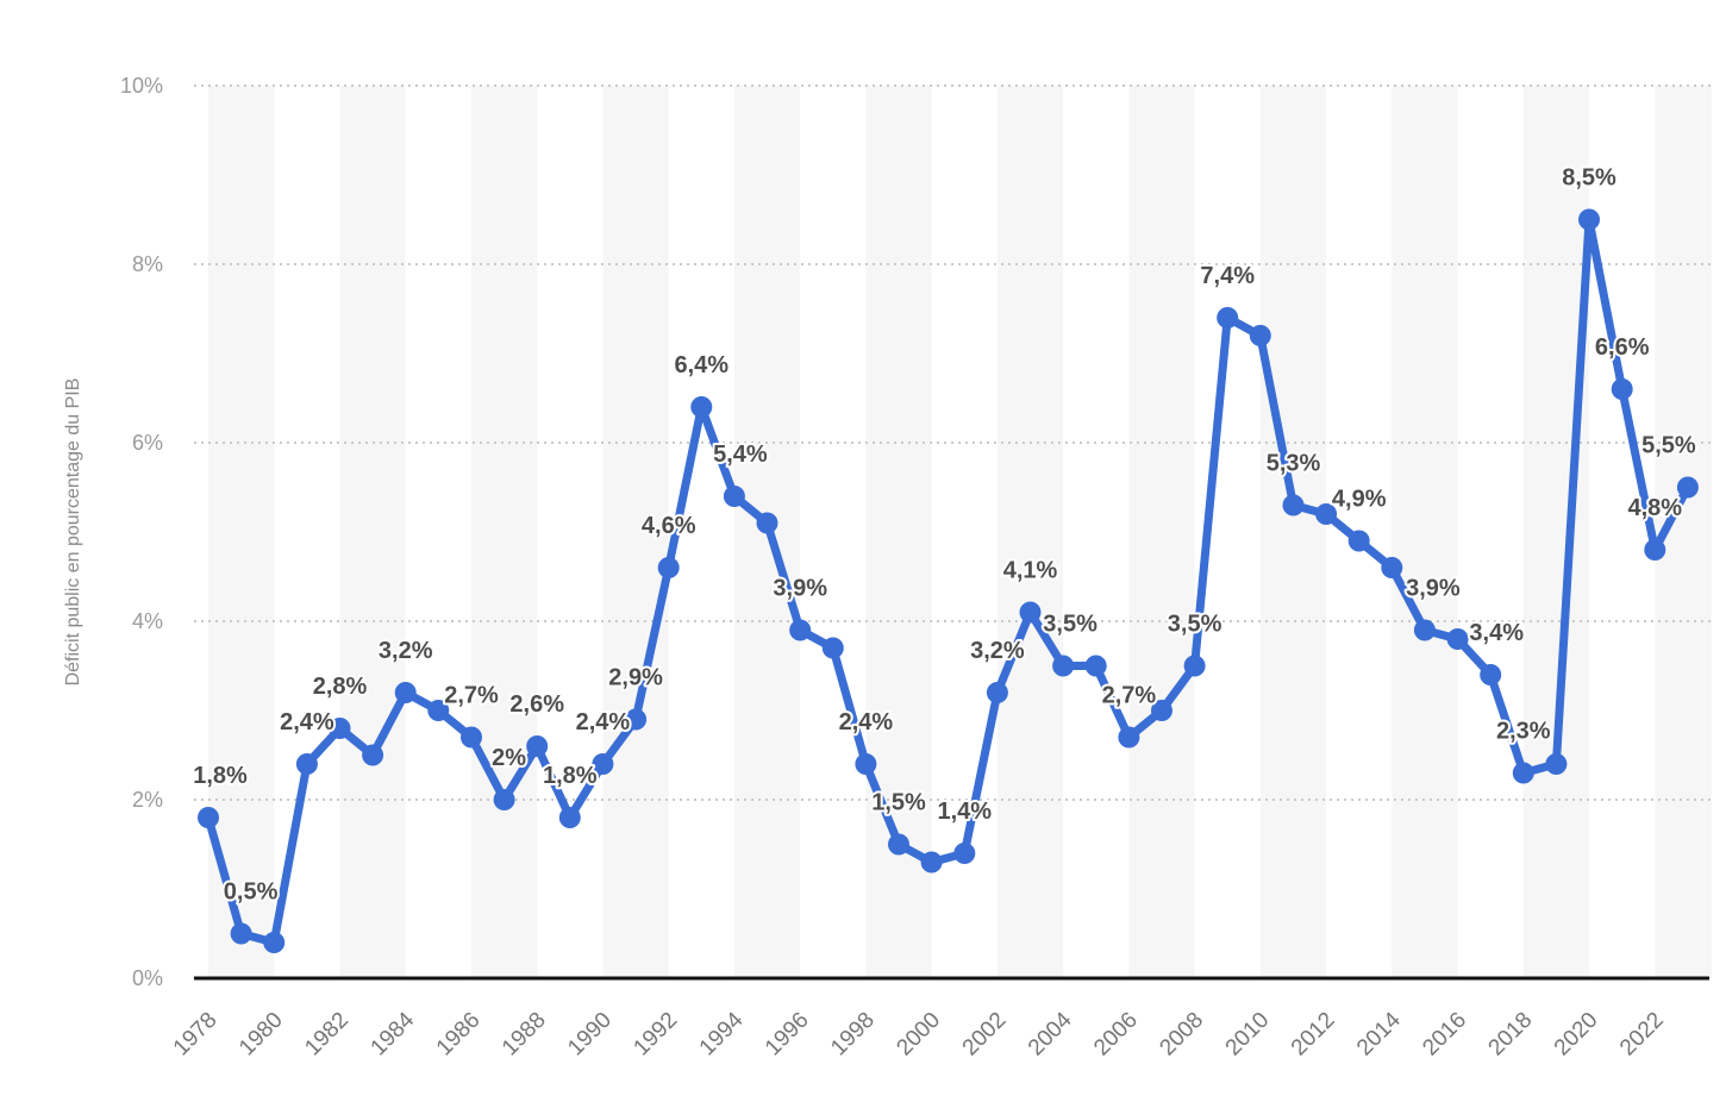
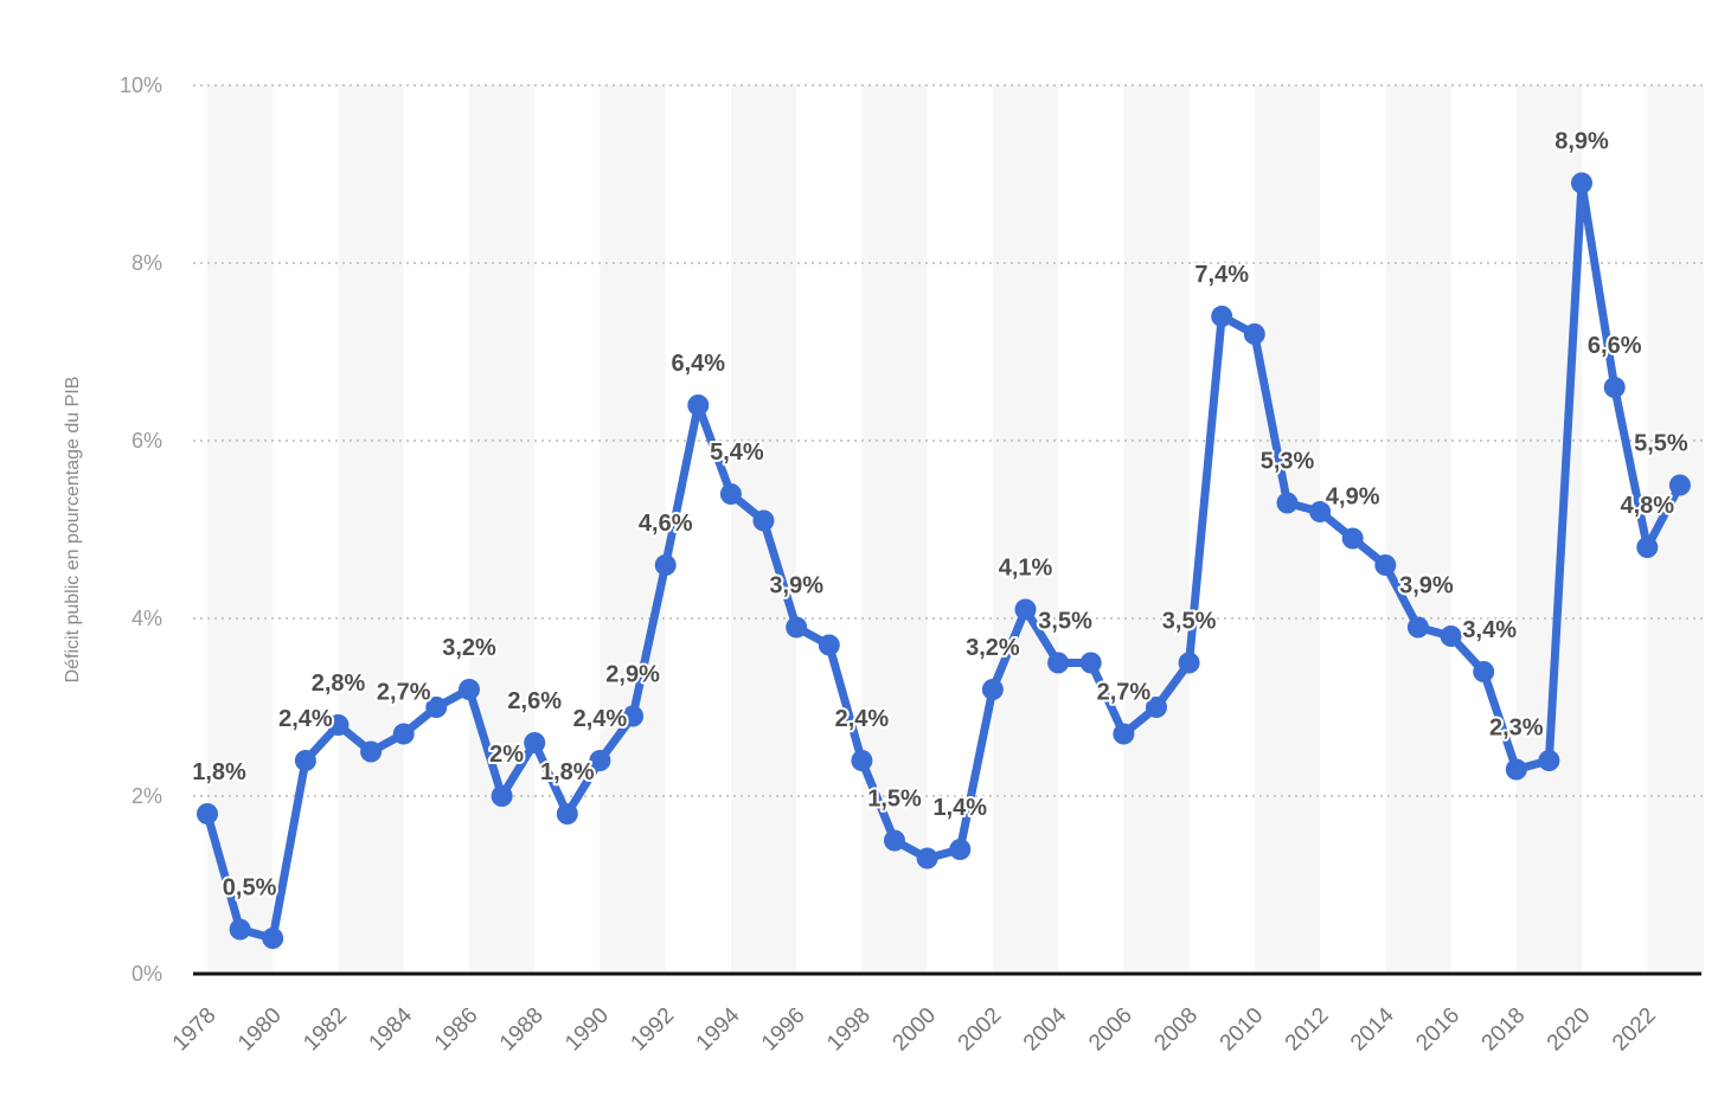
1984: 3,2% -> 2,7%
1986: 2,7% -> 3,2%
2020: 8,5% -> 8,9%
